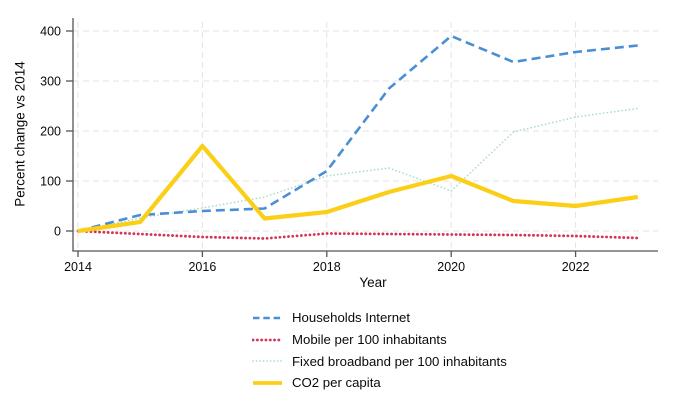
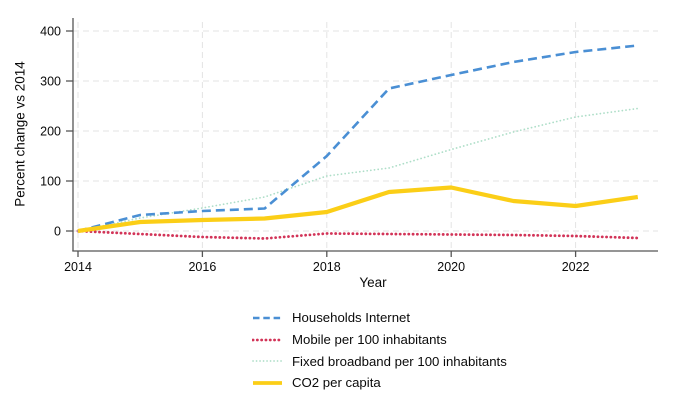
CO2 per capita/2016: 170 -> 20
Households Internet/2018: 120 -> 150
Households Internet/2020: 390 -> 310
Fixed broadband per 100 inhabitants/2020: 80 -> 160
CO2 per capita/2020: 110 -> 90
